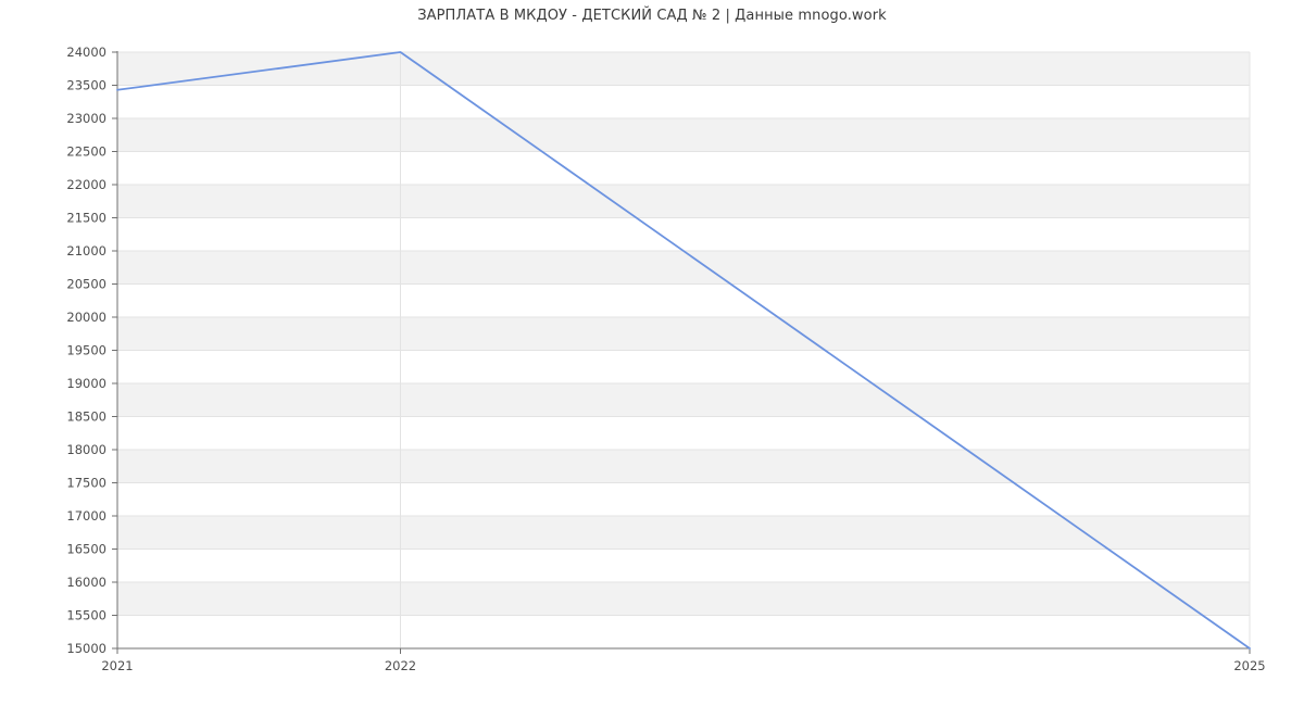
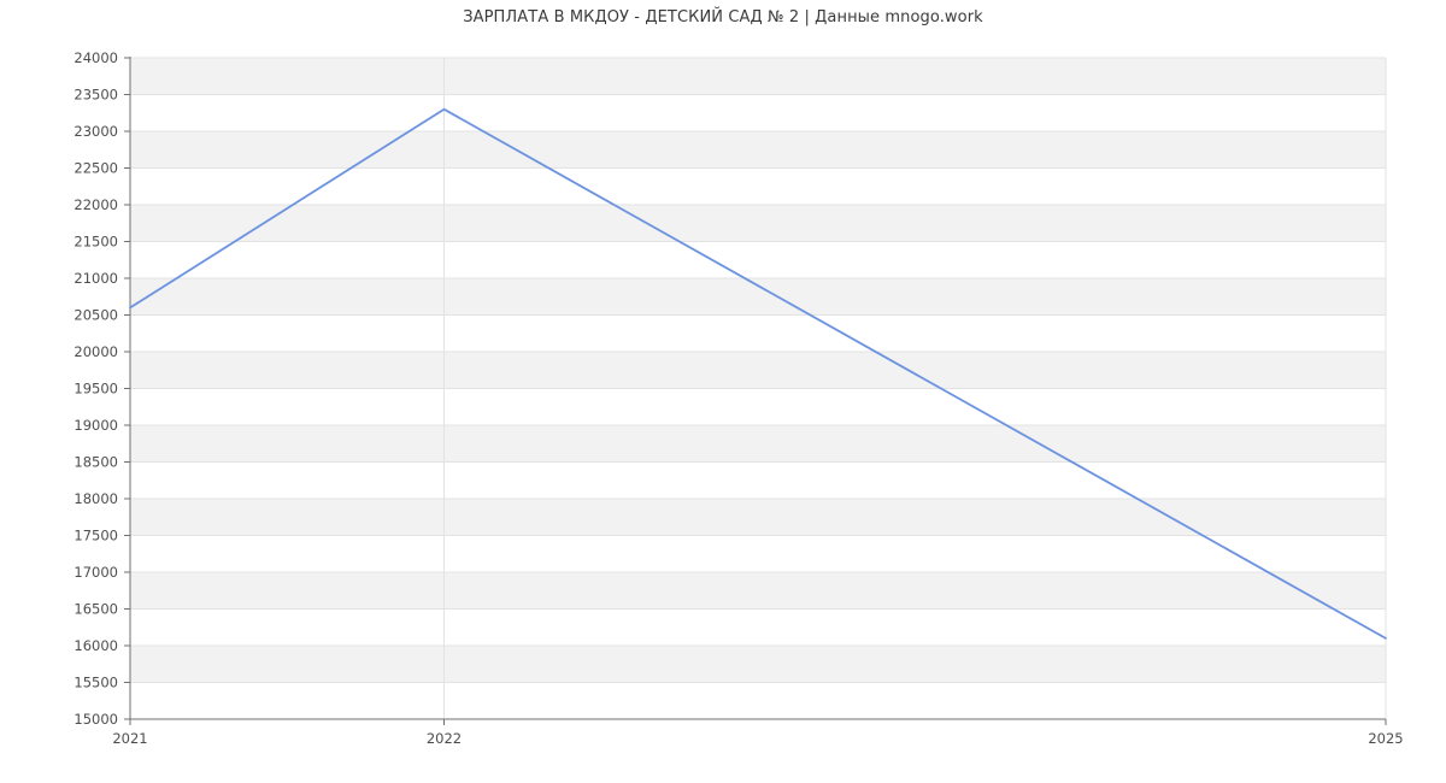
2021: 23400 -> 20600
2022: 24000 -> 23300
2025: 15000 -> 16100
